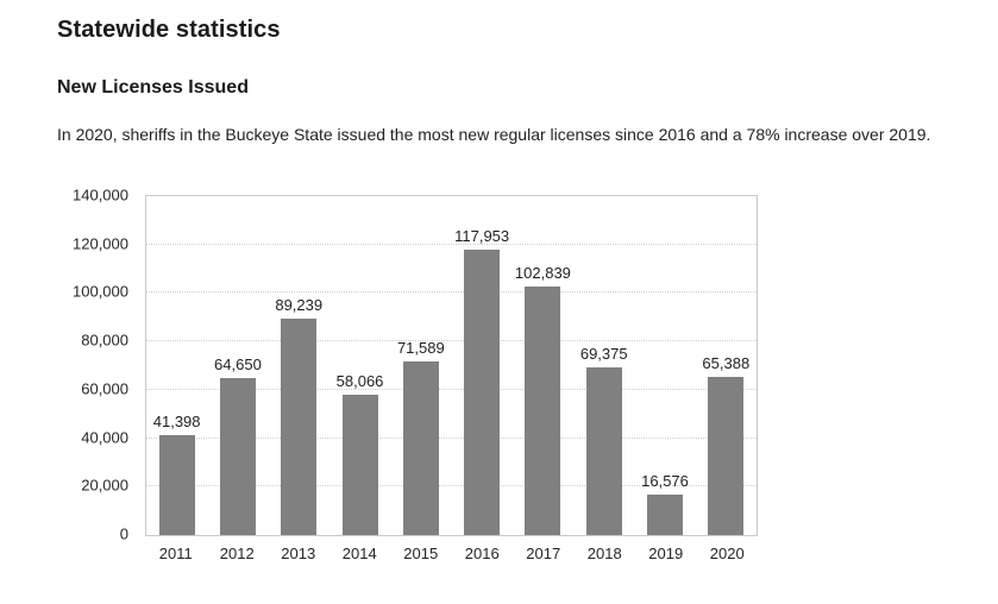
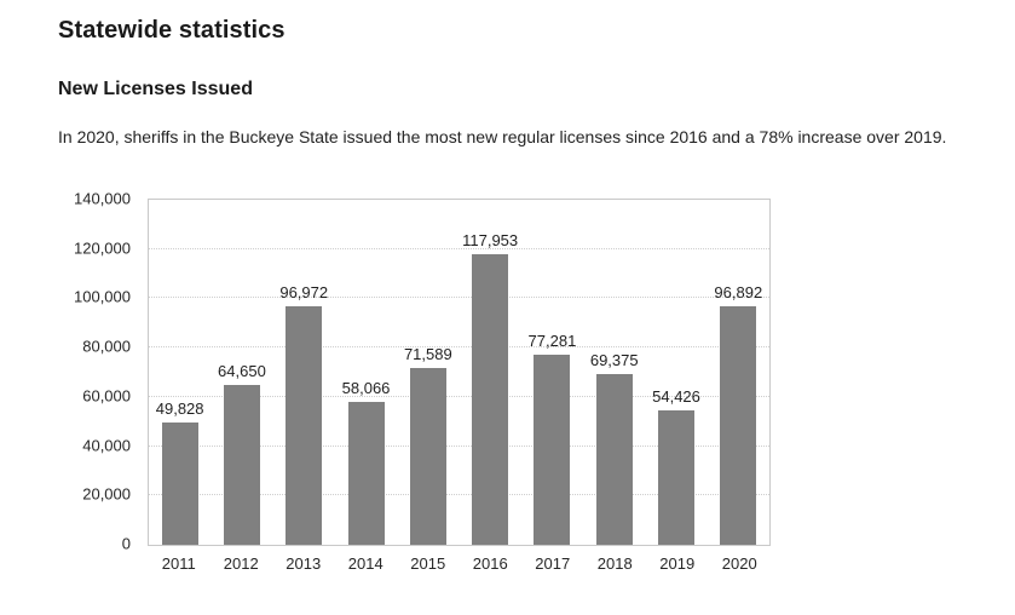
2011: 41,398 -> 49,828
2013: 89,239 -> 96,972
2017: 102,839 -> 77,281
2019: 16,576 -> 54,426
2020: 65,388 -> 96,892
